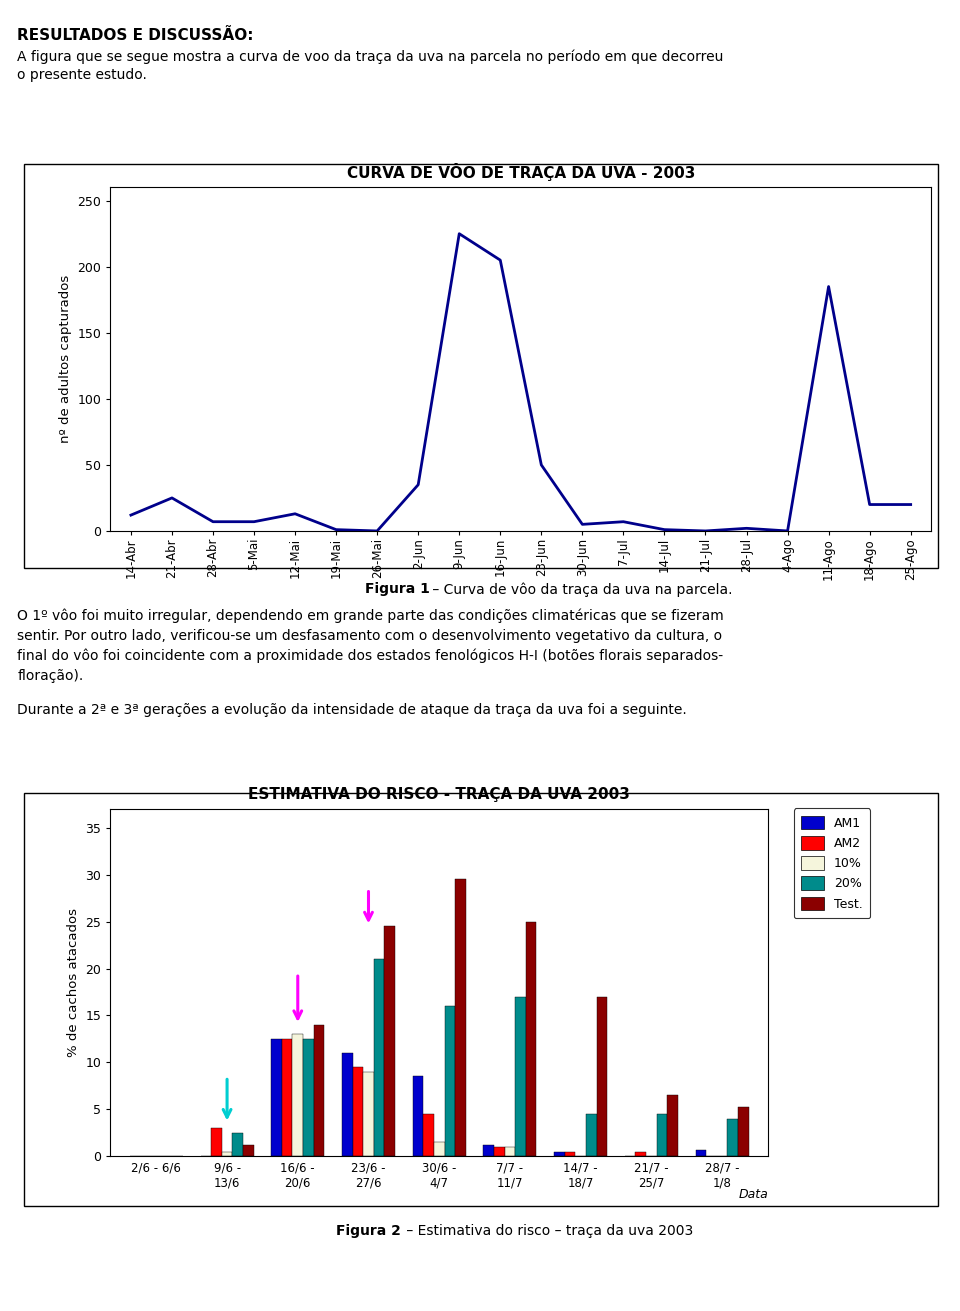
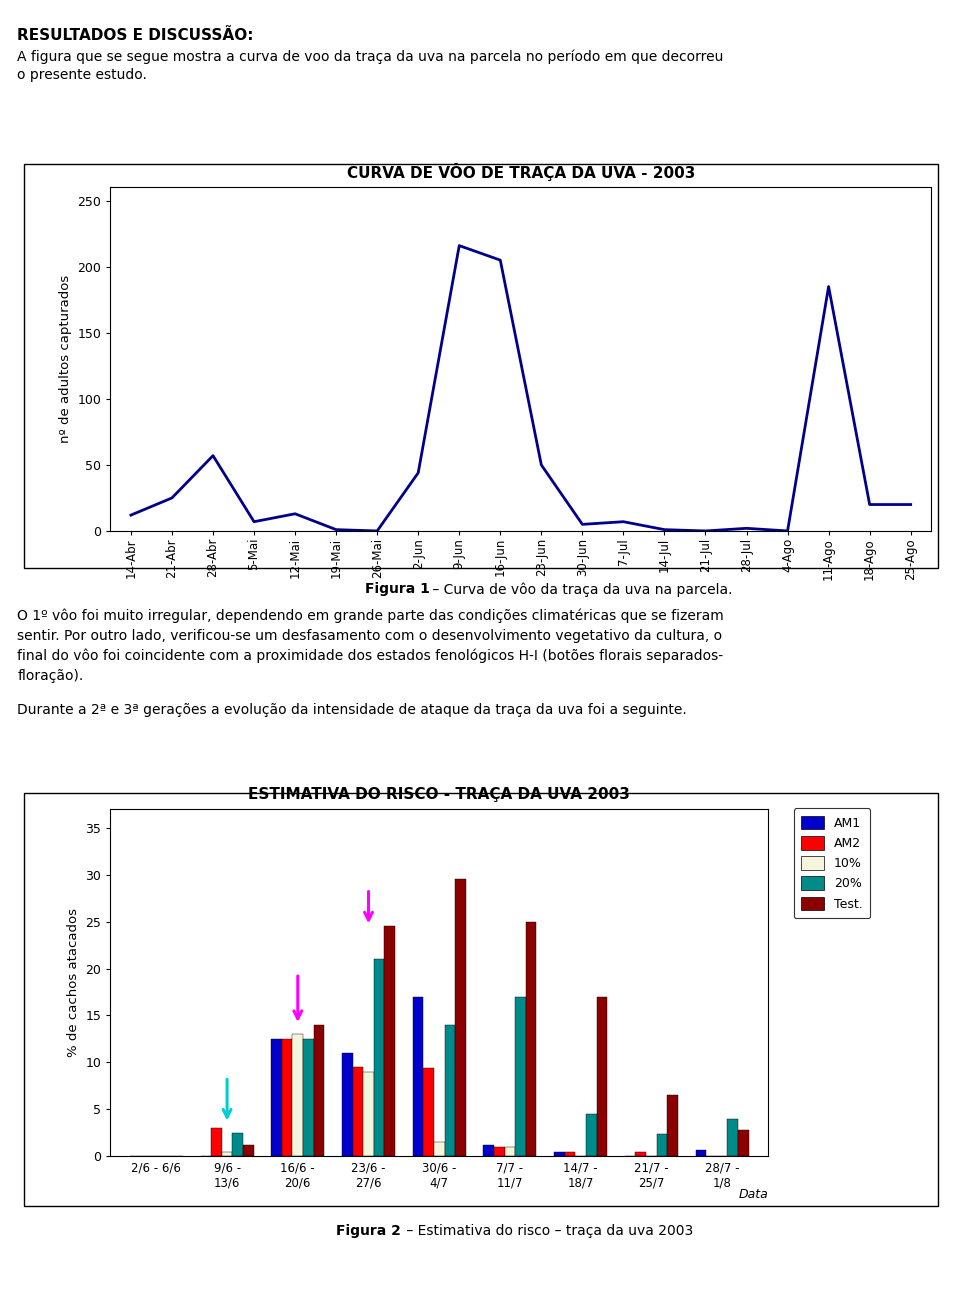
CURVA DE VÔO DE TRAÇA DA UVA - 2003/28-Abr: 7 -> 57
CURVA DE VÔO DE TRAÇA DA UVA - 2003/2-Jun: 35 -> 44
CURVA DE VÔO DE TRAÇA DA UVA - 2003/9-Jun: 225 -> 216
ESTIMATIVA DO RISCO - TRAÇA DA UVA 2003/AM1/30/6 - 4/7: 8.5 -> 17.0
ESTIMATIVA DO RISCO - TRAÇA DA UVA 2003/AM2/30/6 - 4/7: 4.5 -> 9.4
ESTIMATIVA DO RISCO - TRAÇA DA UVA 2003/20%/30/6 - 4/7: 16.0 -> 14.0
ESTIMATIVA DO RISCO - TRAÇA DA UVA 2003/20%/21/7 - 25/7: 4.5 -> 2.4
ESTIMATIVA DO RISCO - TRAÇA DA UVA 2003/Test./28/7 - 1/8: 5.2 -> 2.8
